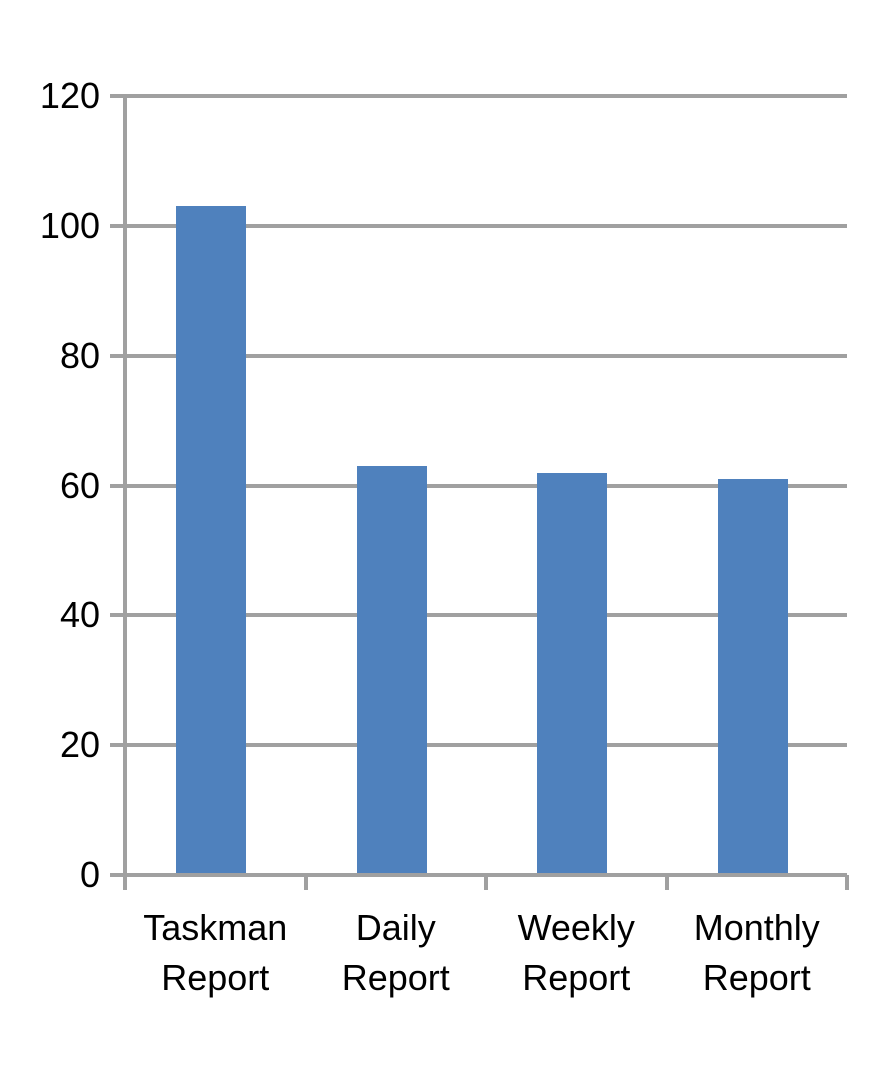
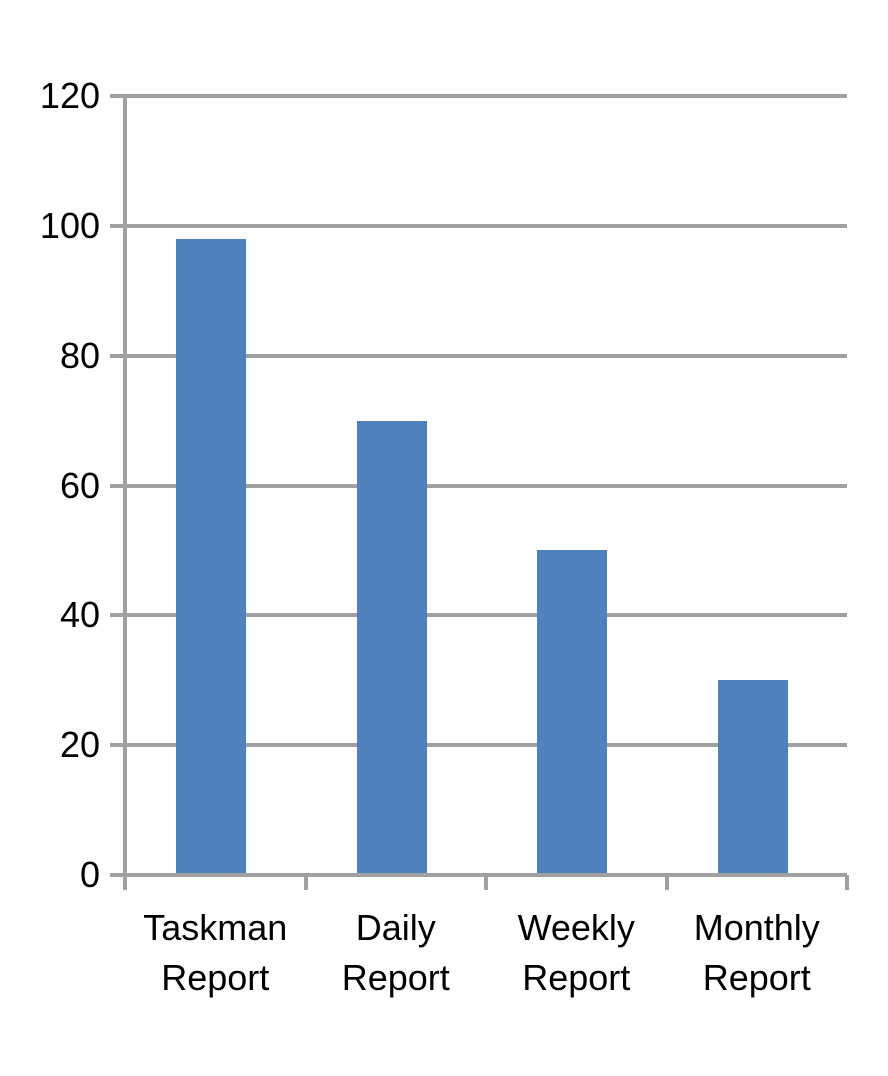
Taskman Report: 103 -> 98
Daily Report: 63 -> 70
Weekly Report: 62 -> 50
Monthly Report: 61 -> 30
